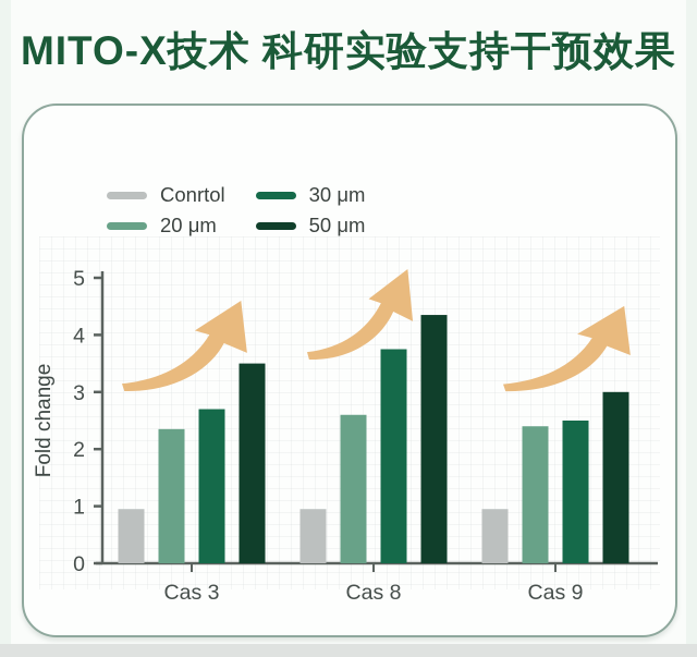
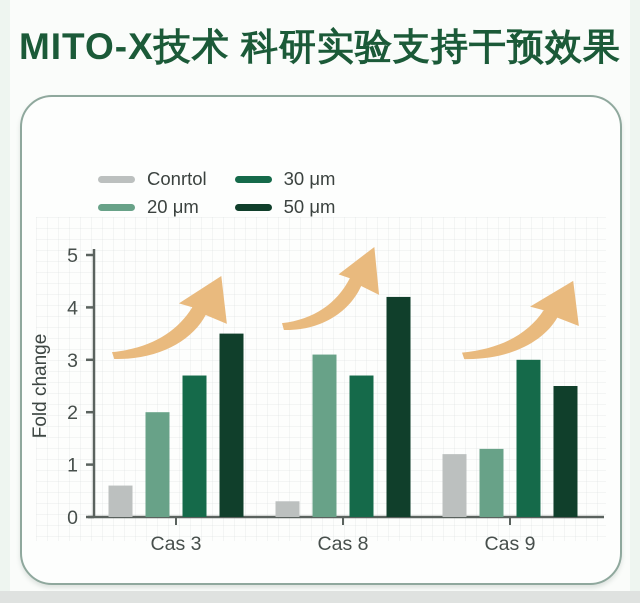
Conrtol/Cas 3: 0.9 -> 0.6
20 μm/Cas 3: 2.4 -> 2.0
Conrtol/Cas 8: 0.9 -> 0.3
20 μm/Cas 8: 2.6 -> 3.1
30 μm/Cas 8: 3.8 -> 2.7
50 μm/Cas 8: 4.3 -> 4.2
Conrtol/Cas 9: 0.9 -> 1.2
20 μm/Cas 9: 2.4 -> 1.3
30 μm/Cas 9: 2.5 -> 3.0
50 μm/Cas 9: 3.0 -> 2.5
